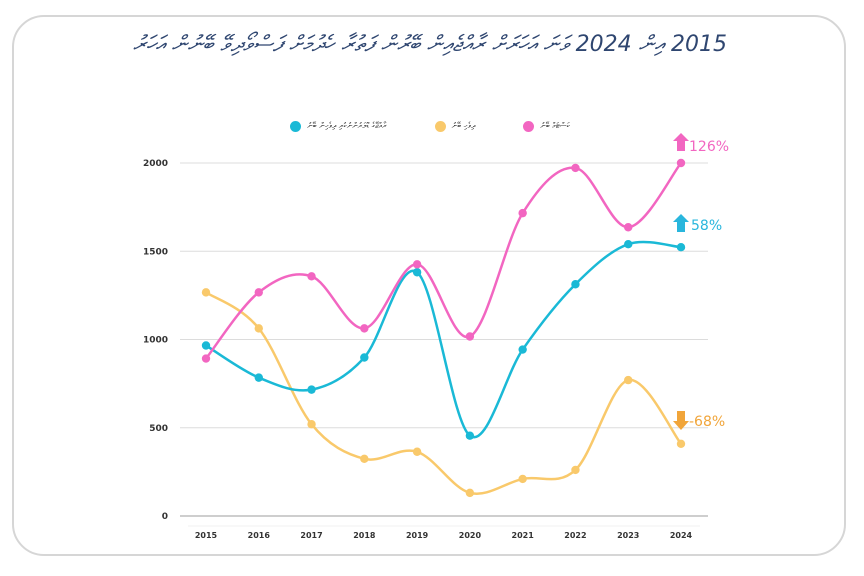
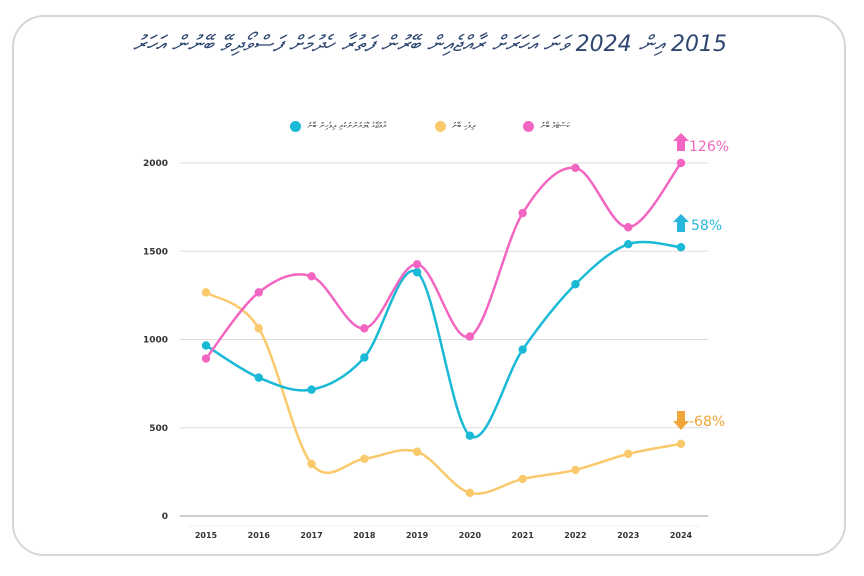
ދިވެހި ބޭނު/2017: 520 -> 300
ދިވެހި ބޭނު/2023: 770 -> 350
